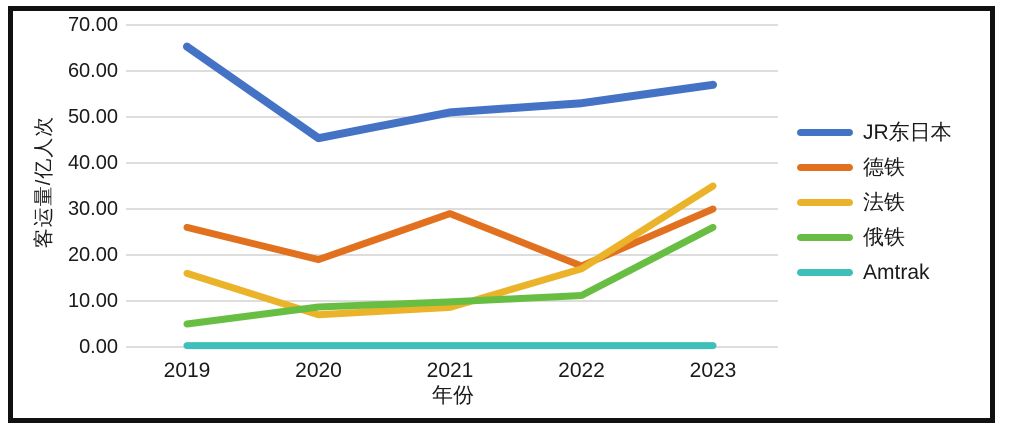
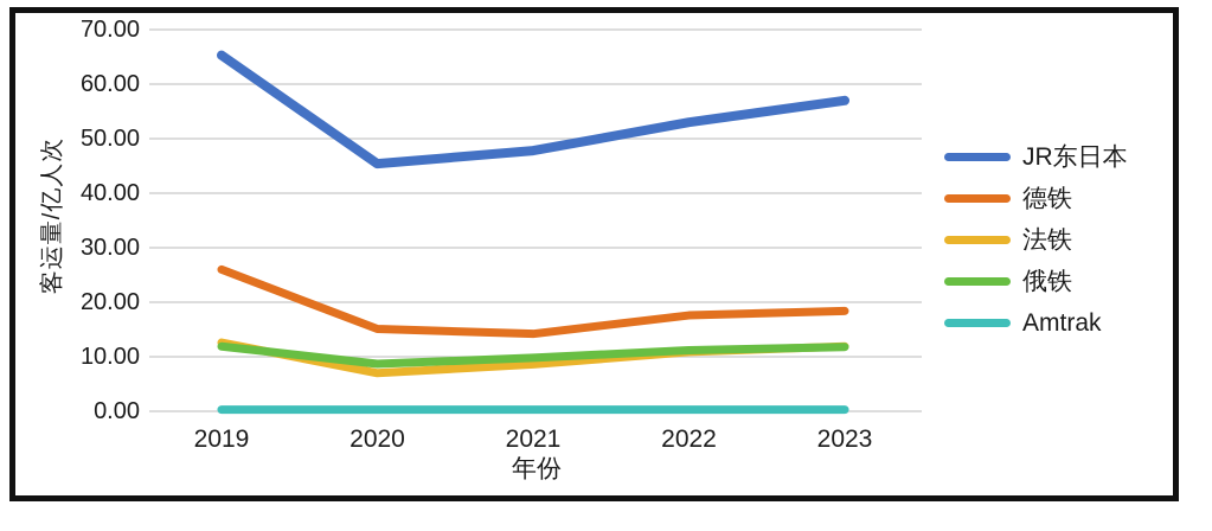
法铁/2019: 16 -> 13
俄铁/2019: 5 -> 12
德铁/2020: 19 -> 15
JR东日本/2021: 51 -> 48
德铁/2021: 29 -> 14
法铁/2022: 17 -> 11
德铁/2023: 30 -> 18
法铁/2023: 35 -> 12
俄铁/2023: 26 -> 12
